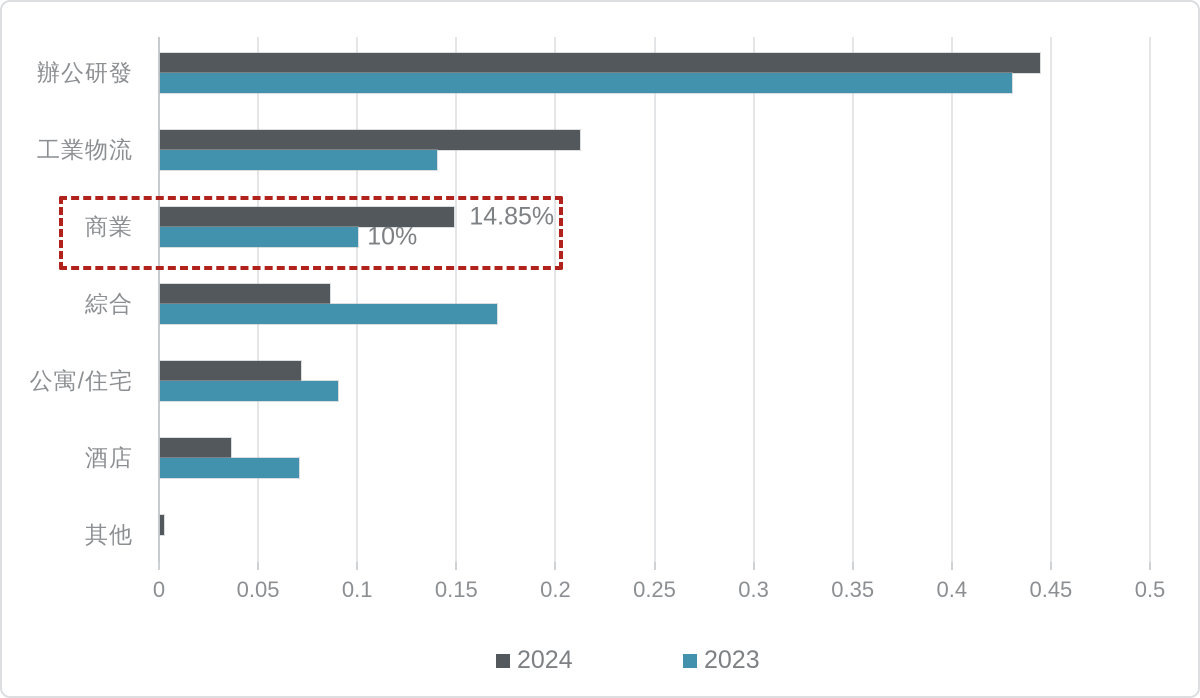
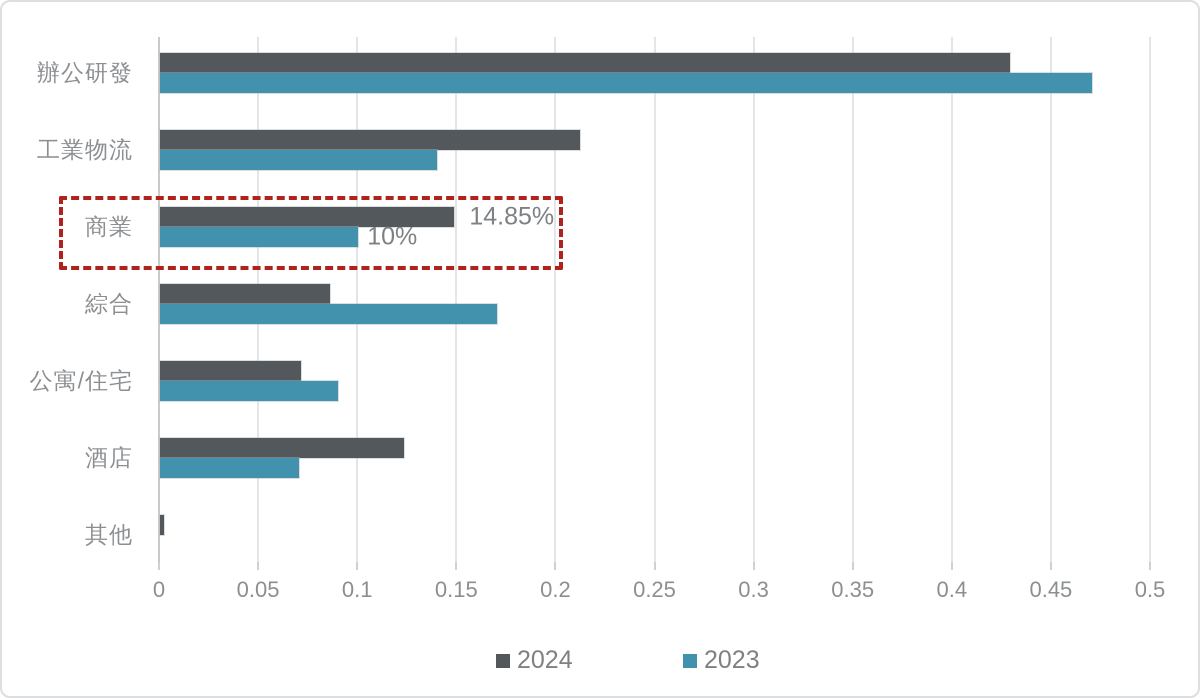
2024/辦公研發: 0.444 -> 0.429
2023/辦公研發: 0.43 -> 0.47
2024/酒店: 0.036 -> 0.123
